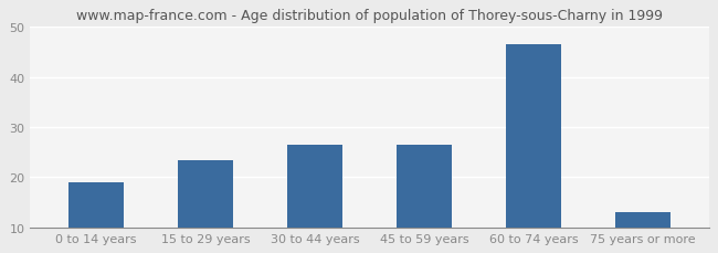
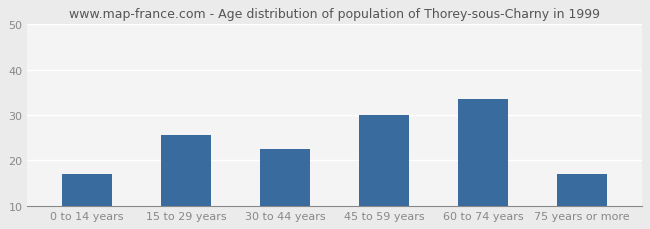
0 to 14 years: 19.0 -> 17.0
15 to 29 years: 23.5 -> 25.5
30 to 44 years: 26.5 -> 22.5
45 to 59 years: 26.5 -> 30.0
60 to 74 years: 46.5 -> 33.5
75 years or more: 13.0 -> 17.0
